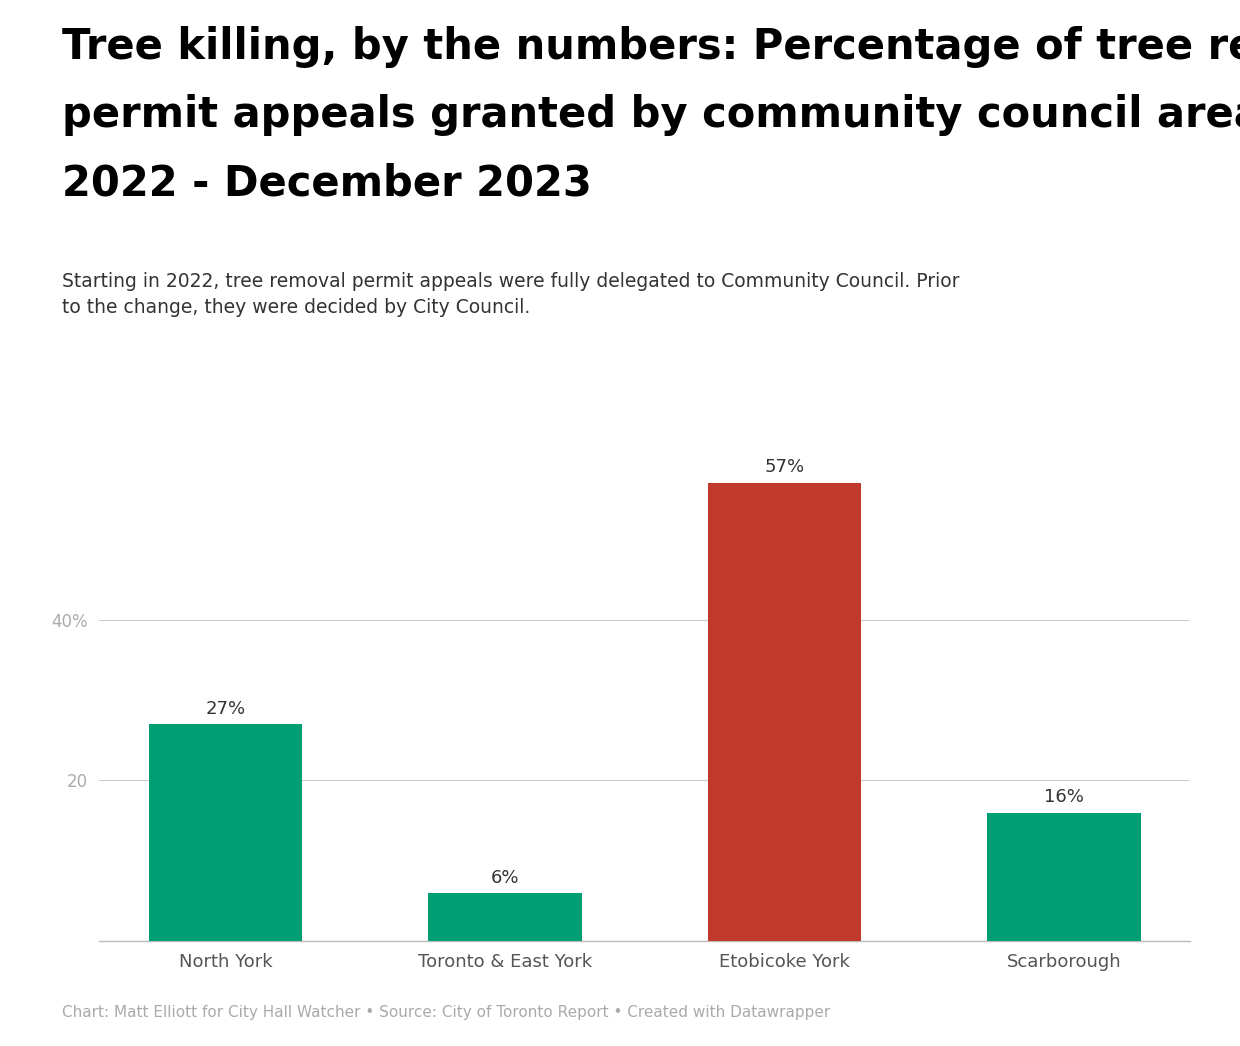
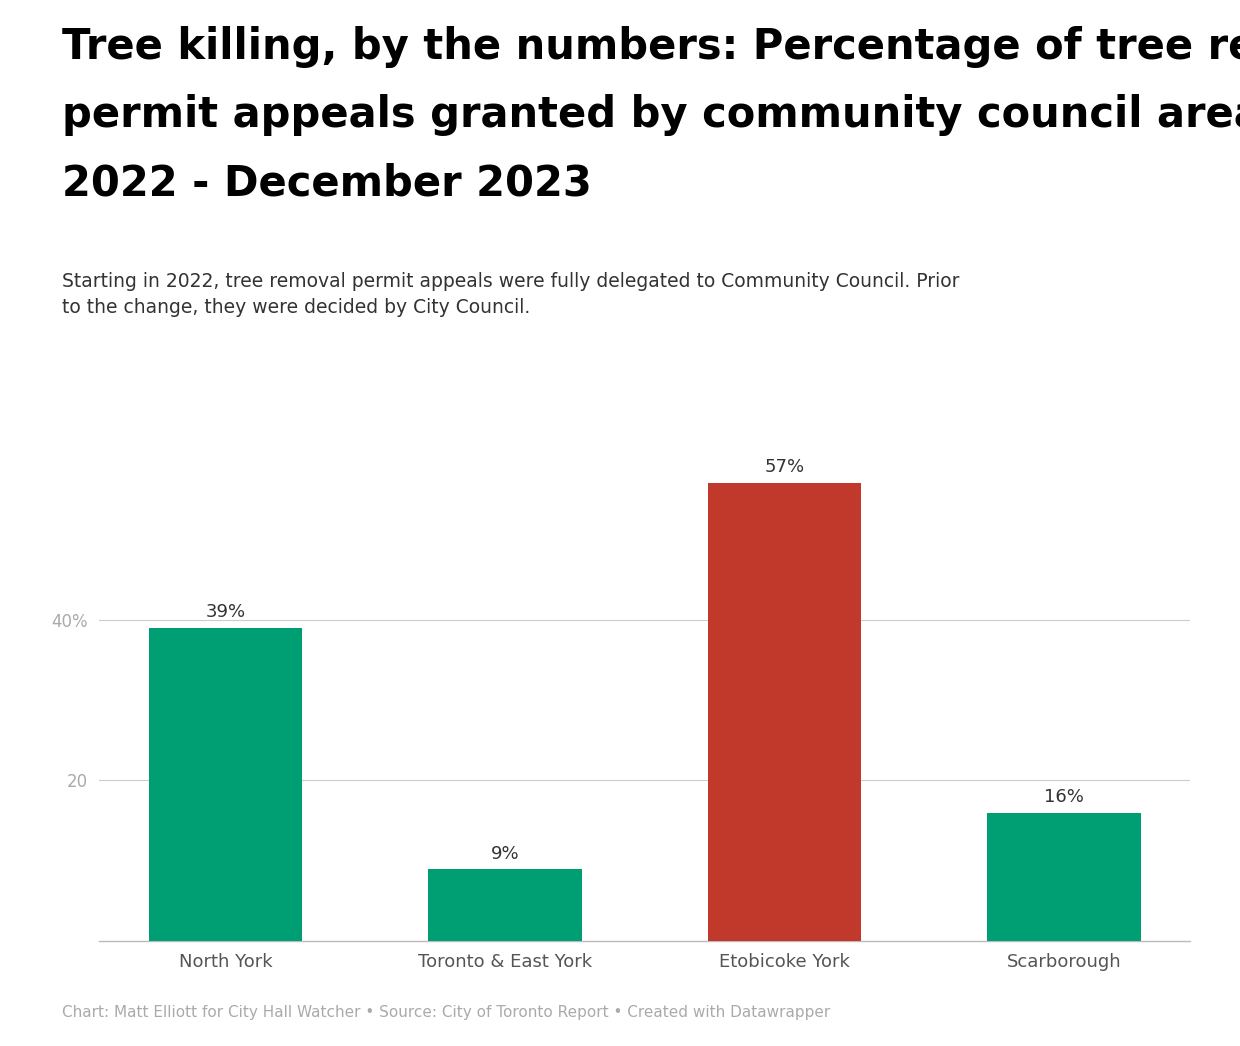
North York: 27% -> 39%
Toronto & East York: 6% -> 9%
